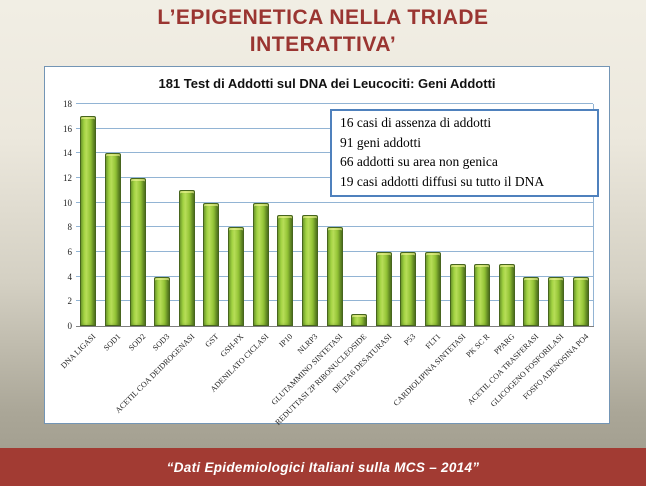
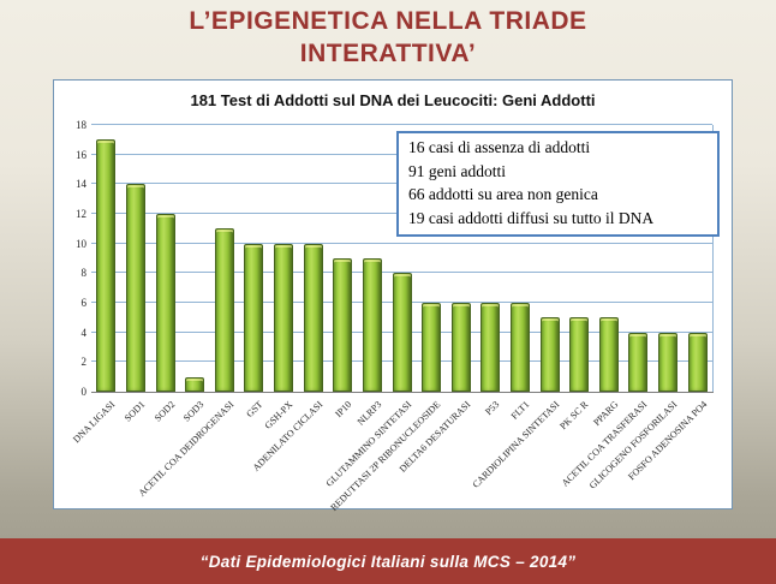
SOD3: 4 -> 1
GSH-PX: 8 -> 10
REDUTTASI 2P RIBONUCLEOSIDE: 1 -> 6
